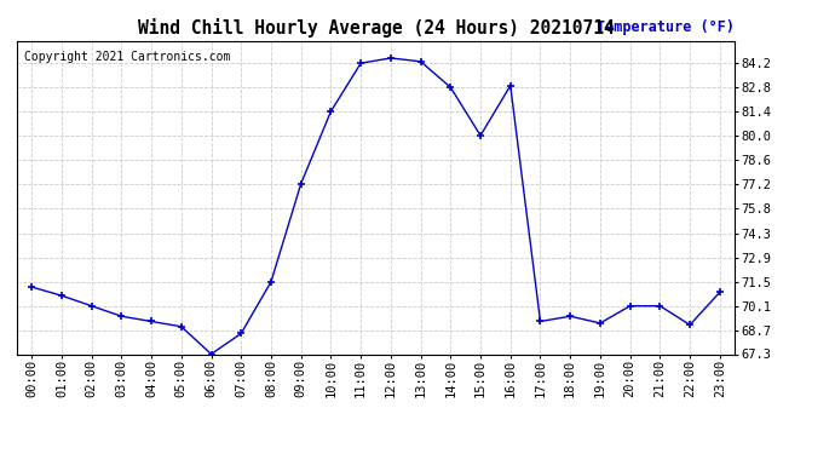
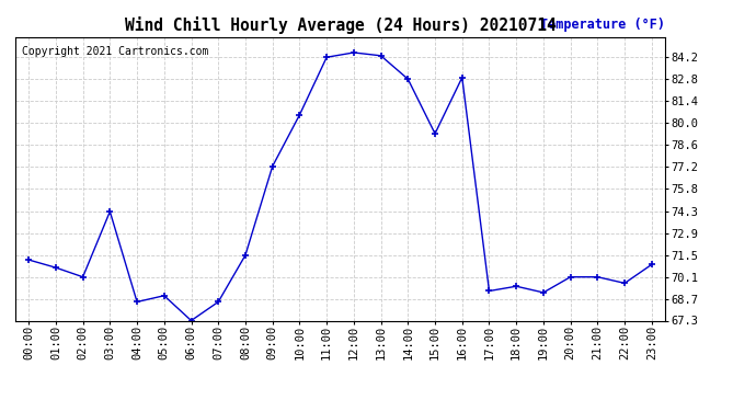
03:00: 69.5 -> 74.3
04:00: 69.2 -> 68.5
10:00: 81.4 -> 80.5
15:00: 80.0 -> 79.3
22:00: 69.0 -> 69.7
